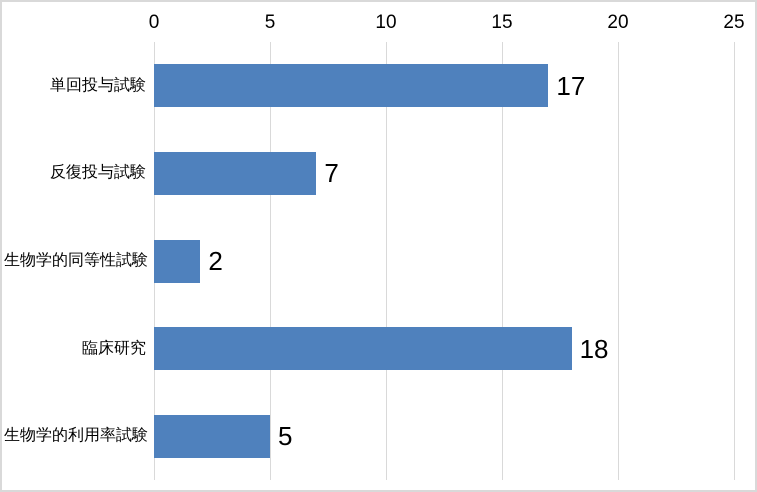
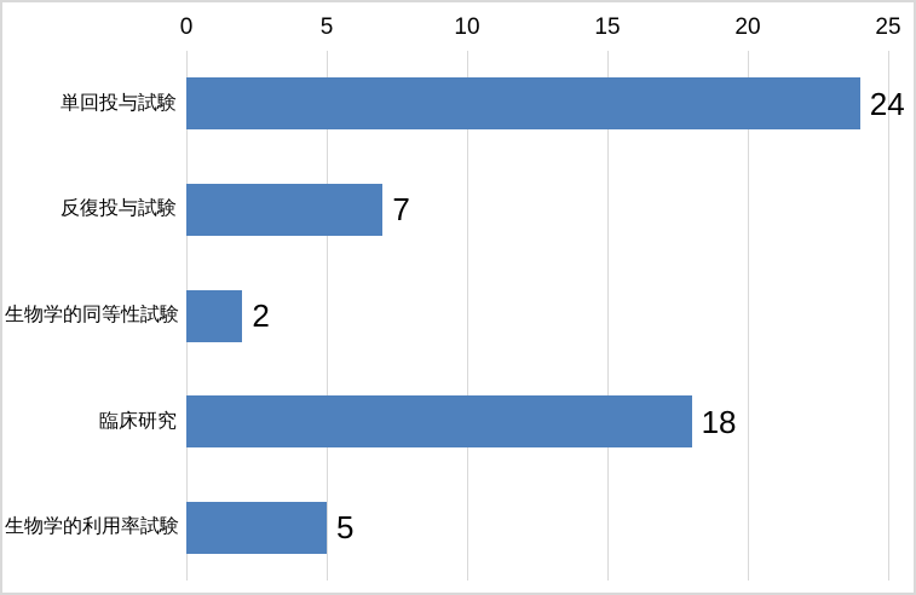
単回投与試験: 17 -> 24
